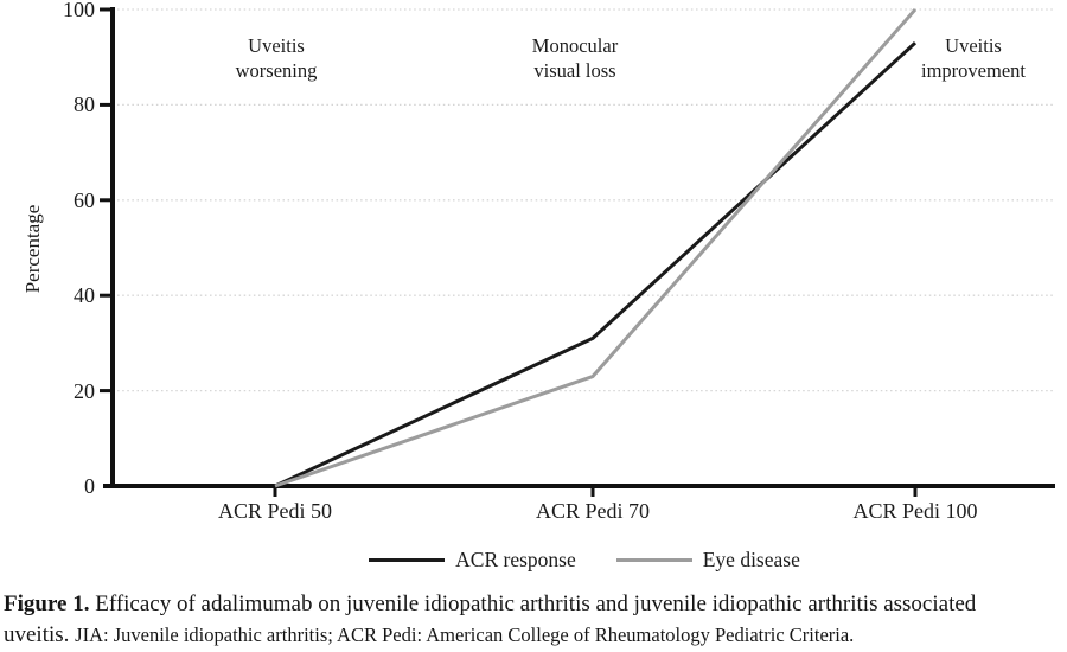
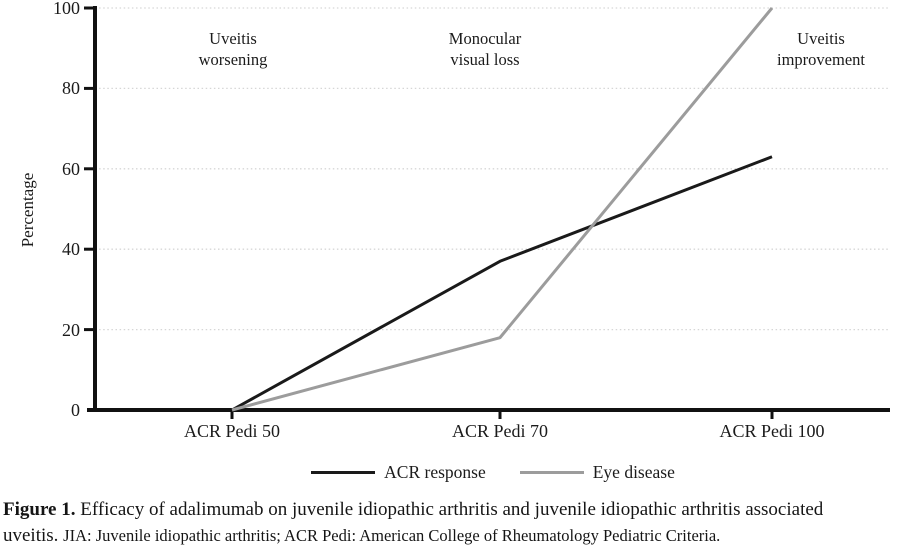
ACR response/ACR Pedi 70: 31 -> 37
Eye disease/ACR Pedi 70: 23 -> 18
ACR response/ACR Pedi 100: 93 -> 63
